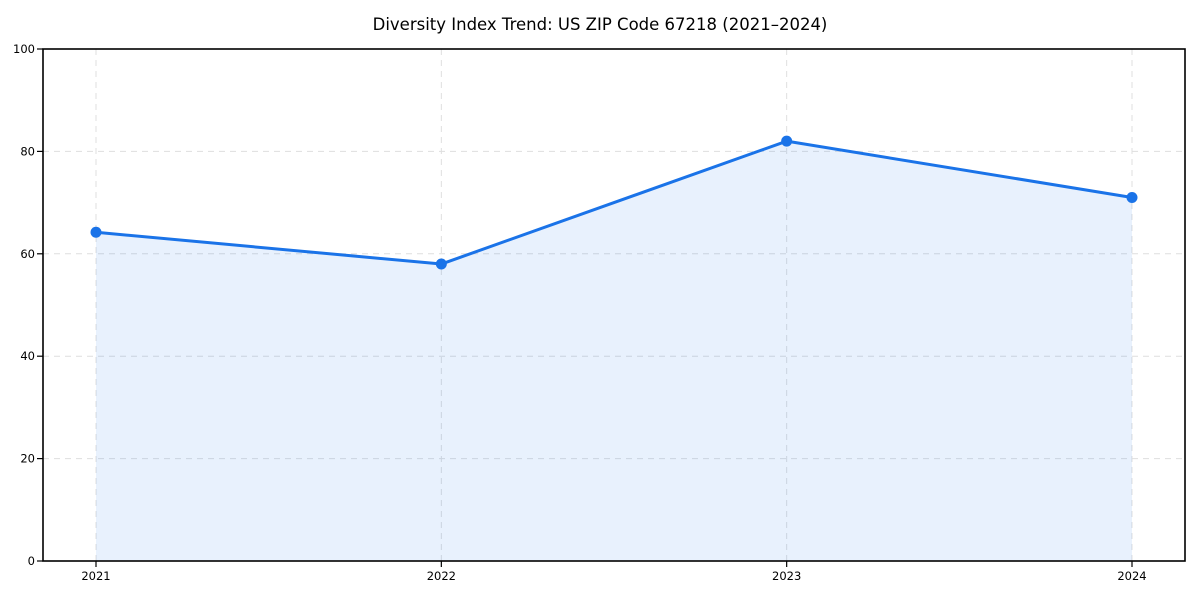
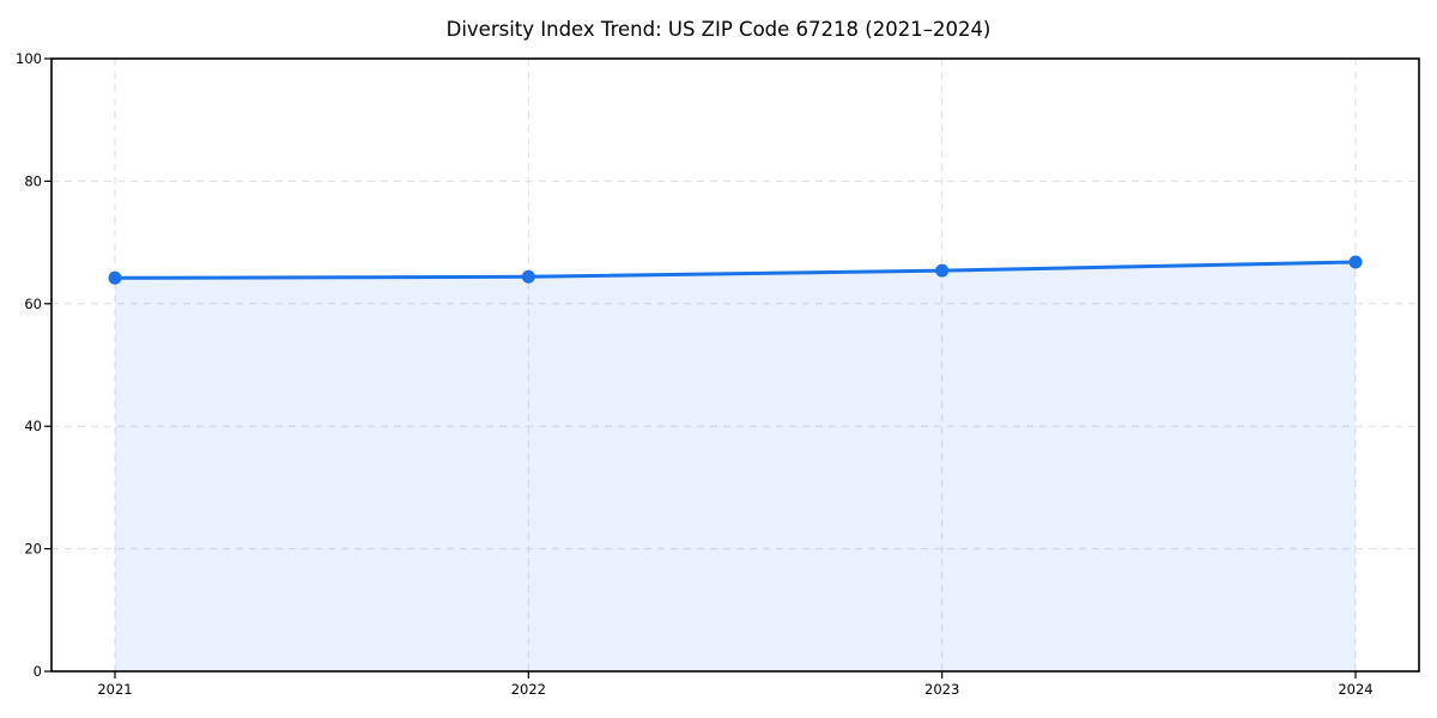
2022: 58 -> 64
2023: 82 -> 65
2024: 71 -> 67
